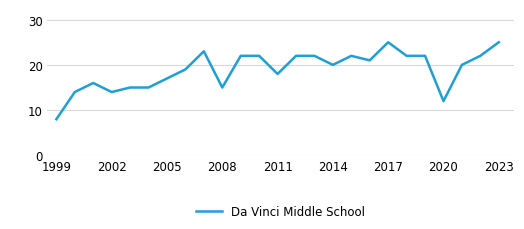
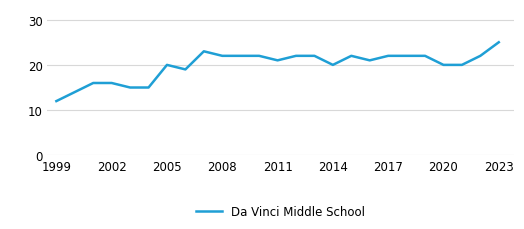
1999: 8 -> 12
2002: 14 -> 16
2005: 17 -> 20
2008: 15 -> 22
2011: 18 -> 21
2017: 25 -> 22
2020: 12 -> 20
